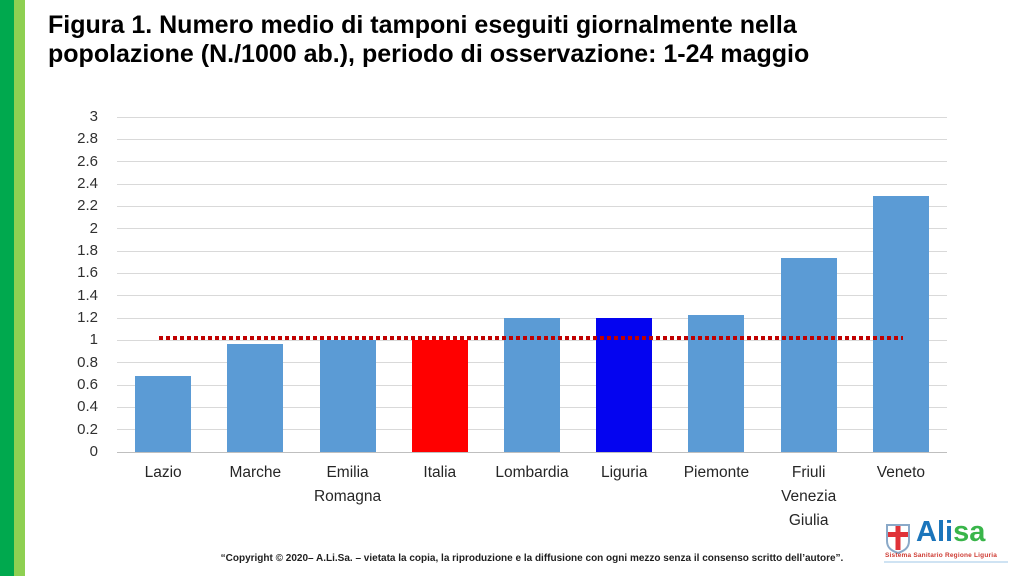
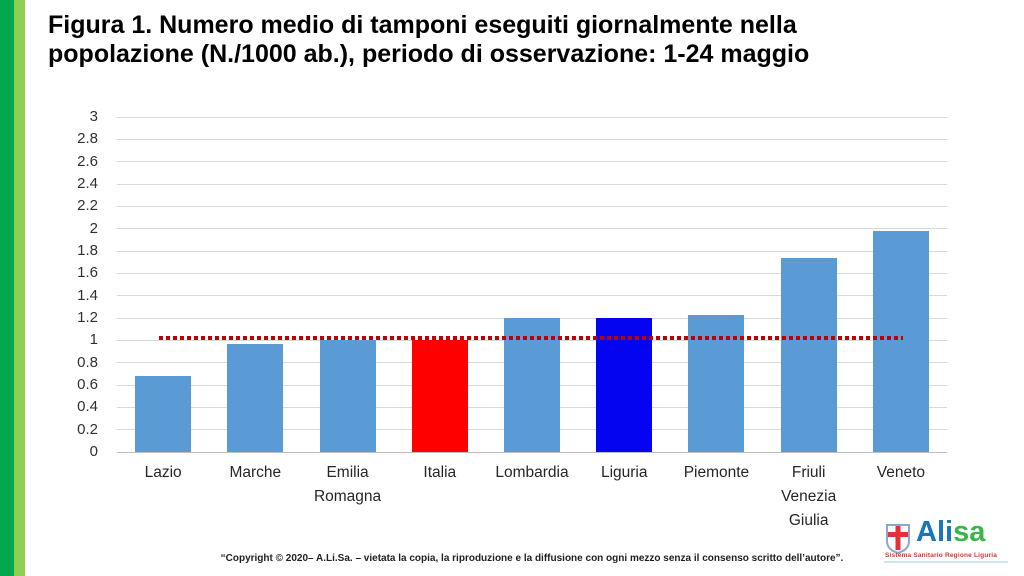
Veneto: 2.29 -> 1.98
